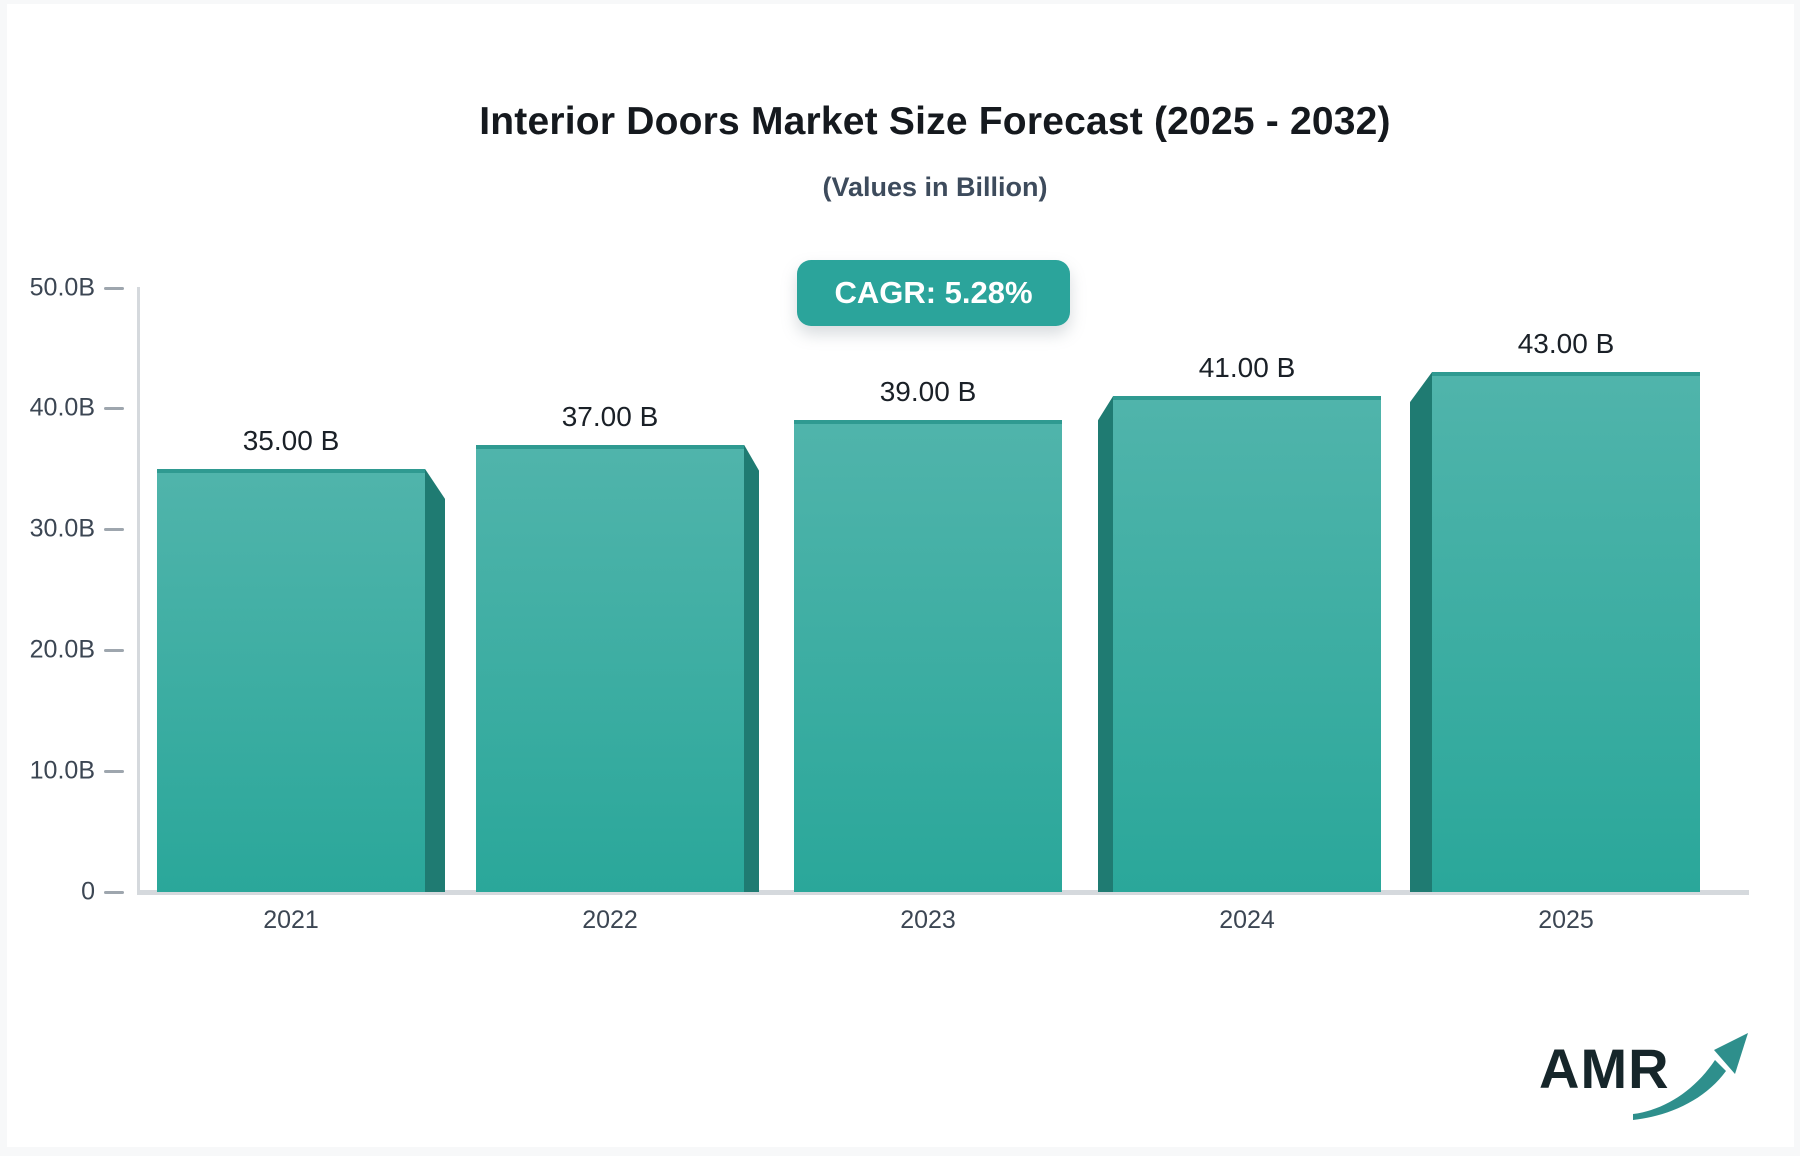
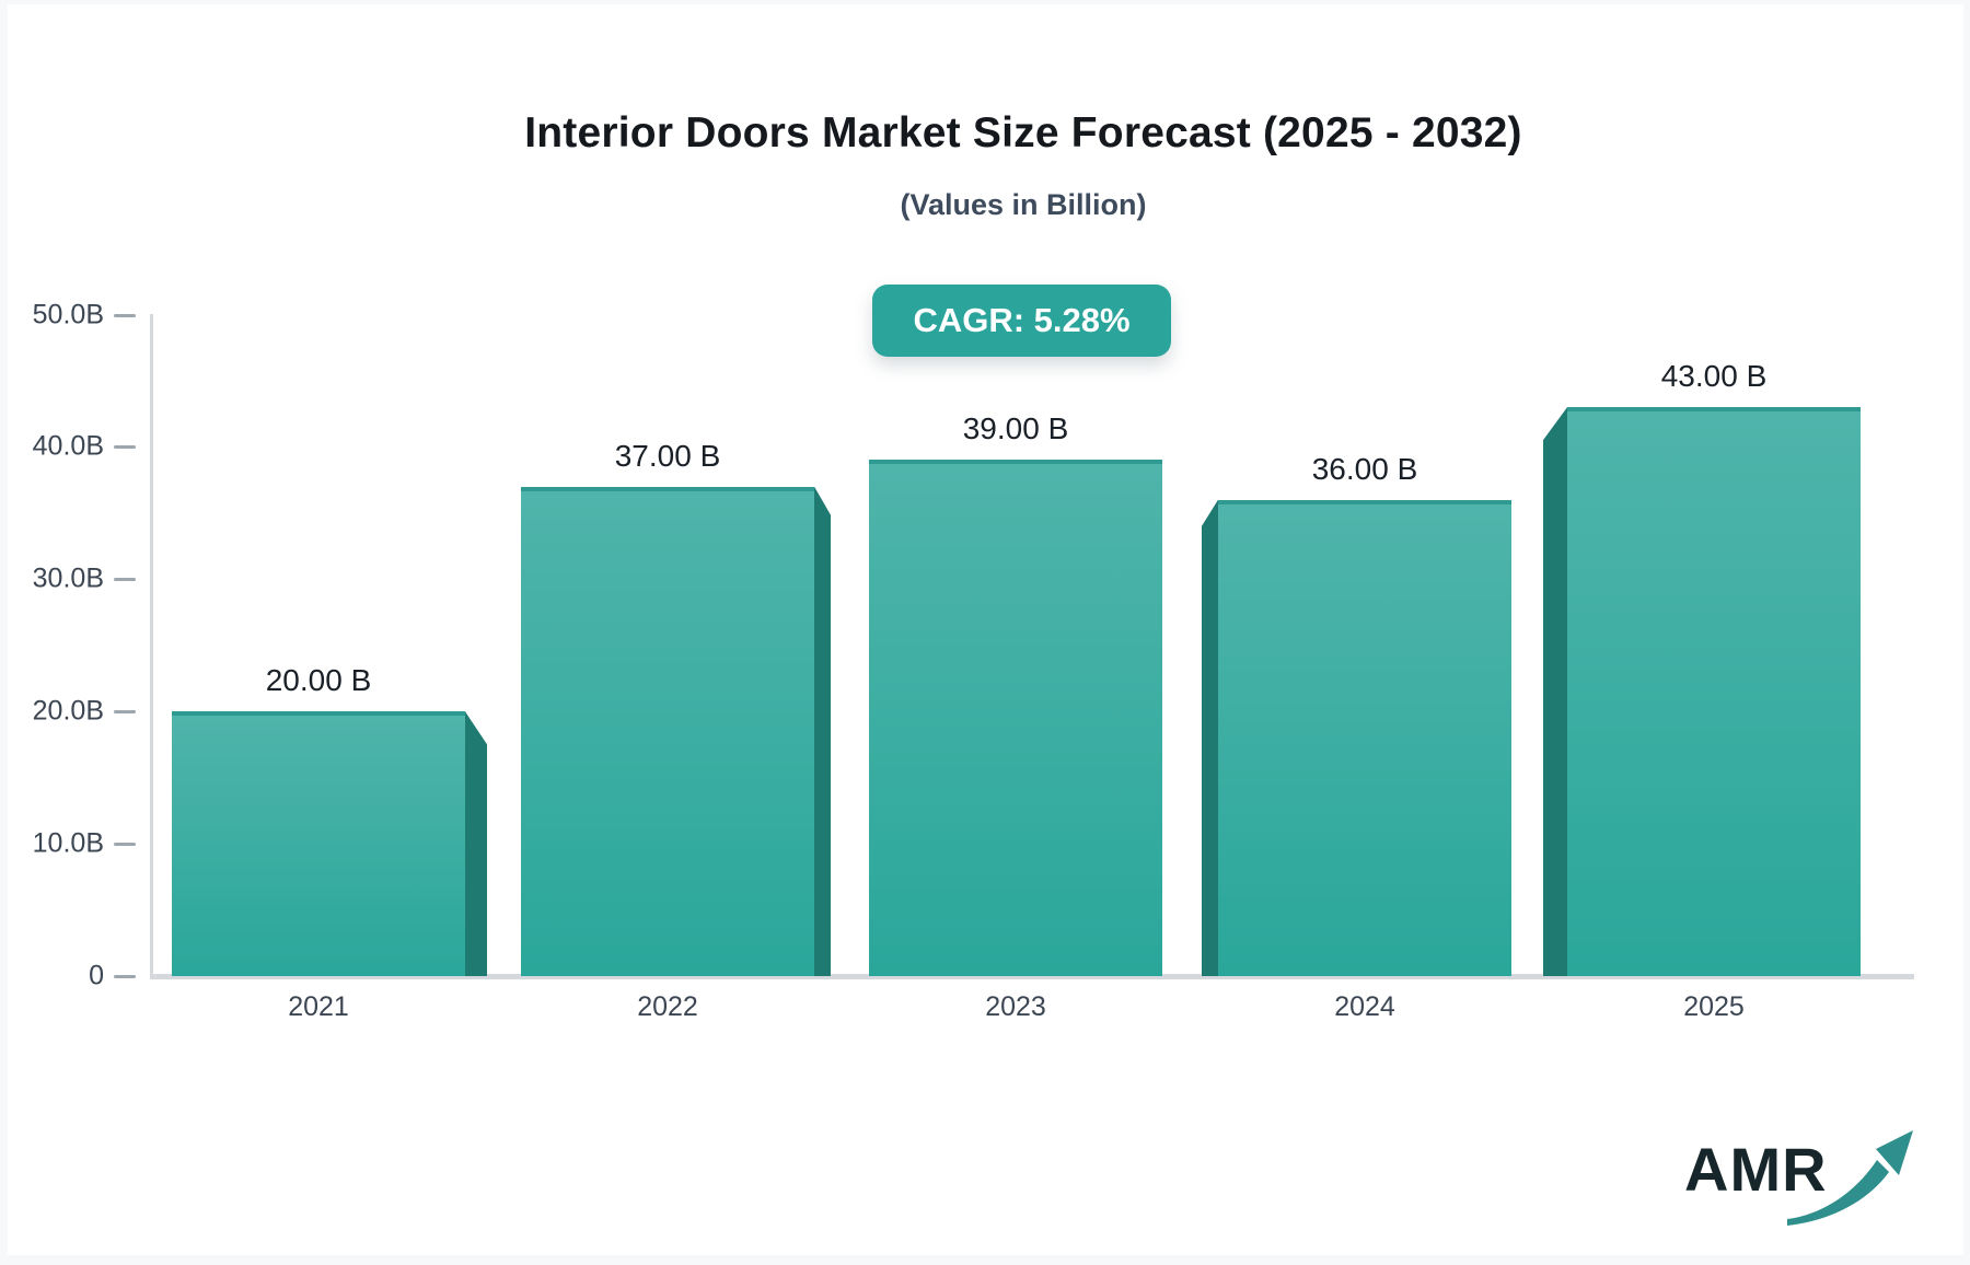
2021: 35.00 -> 20.00
2024: 41.00 -> 36.00
